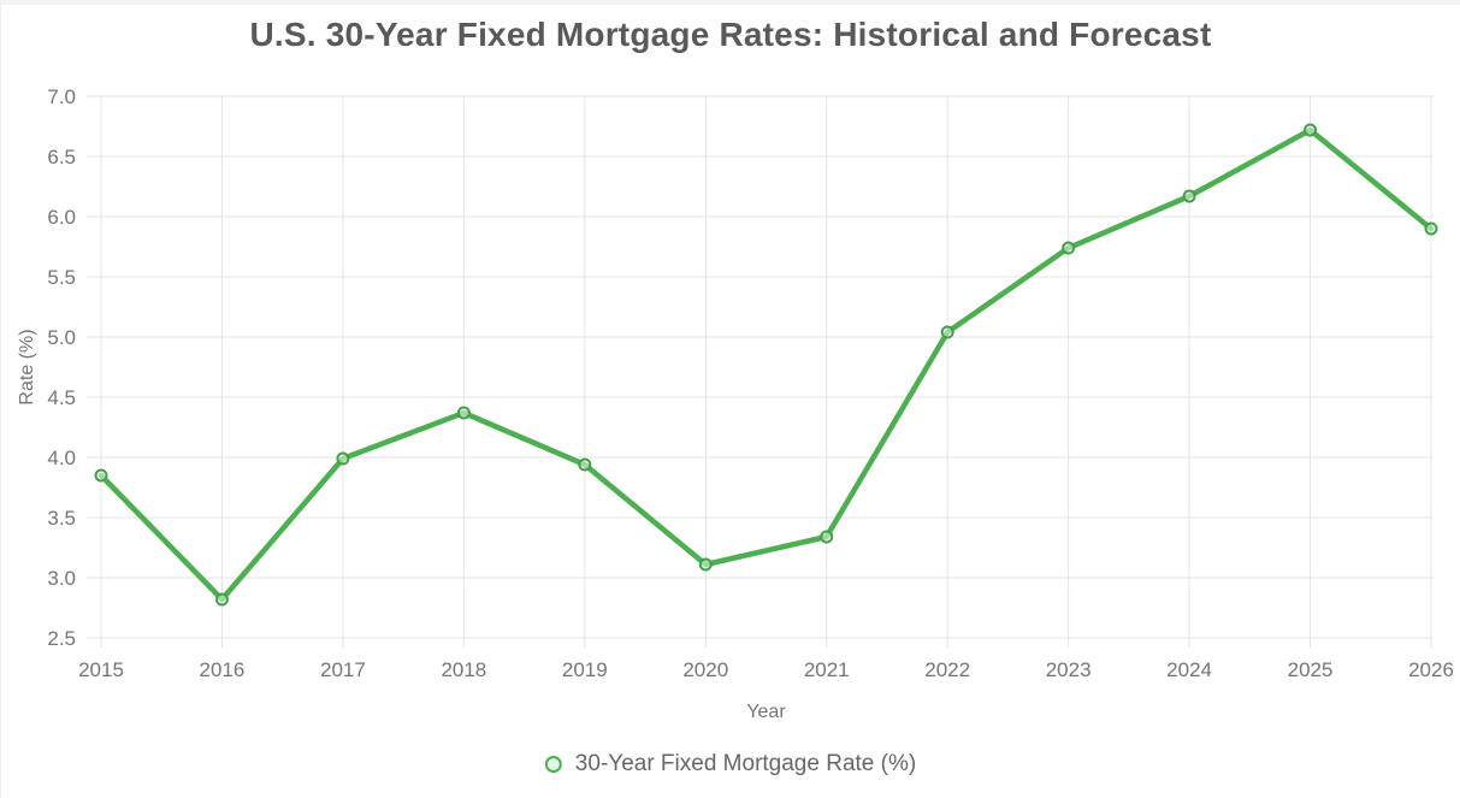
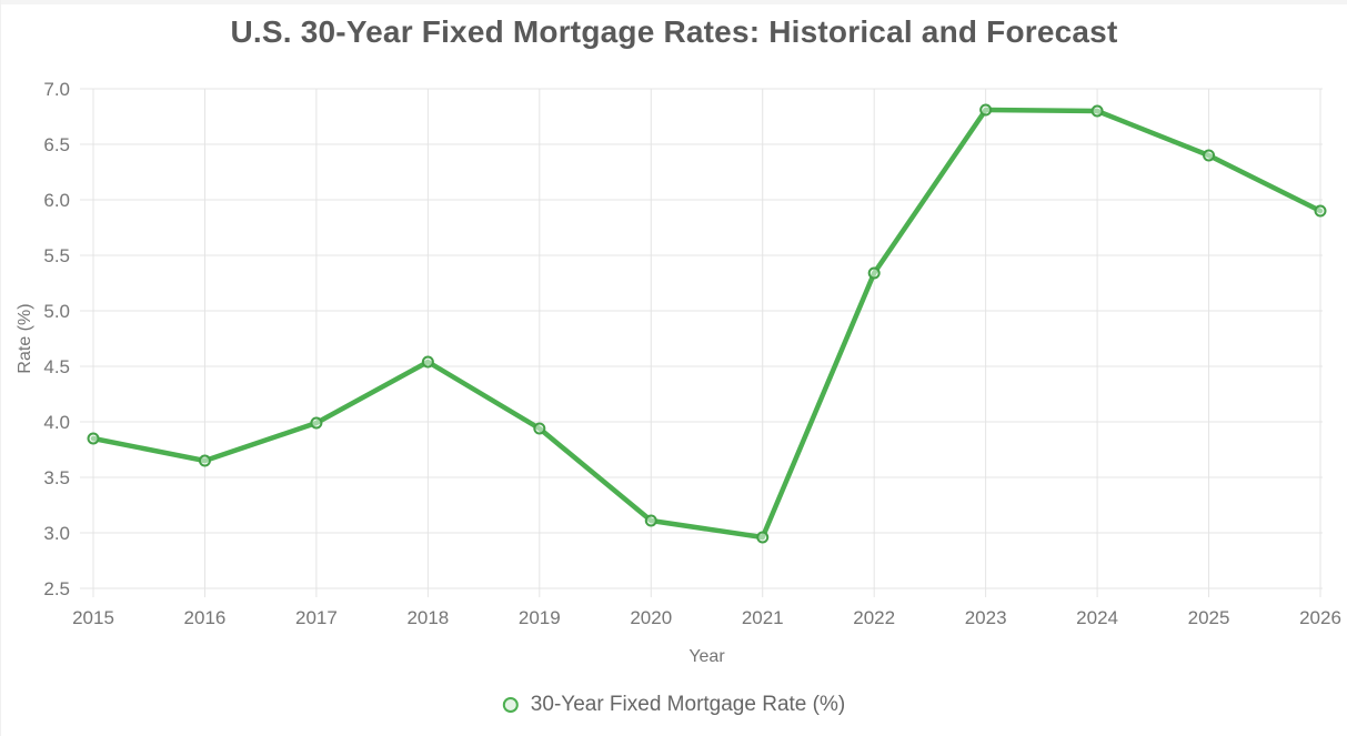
2016: 2.82 -> 3.65
2018: 4.37 -> 4.54
2021: 3.34 -> 2.96
2022: 5.04 -> 5.34
2023: 5.74 -> 6.81
2024: 6.17 -> 6.80
2025: 6.72 -> 6.40
